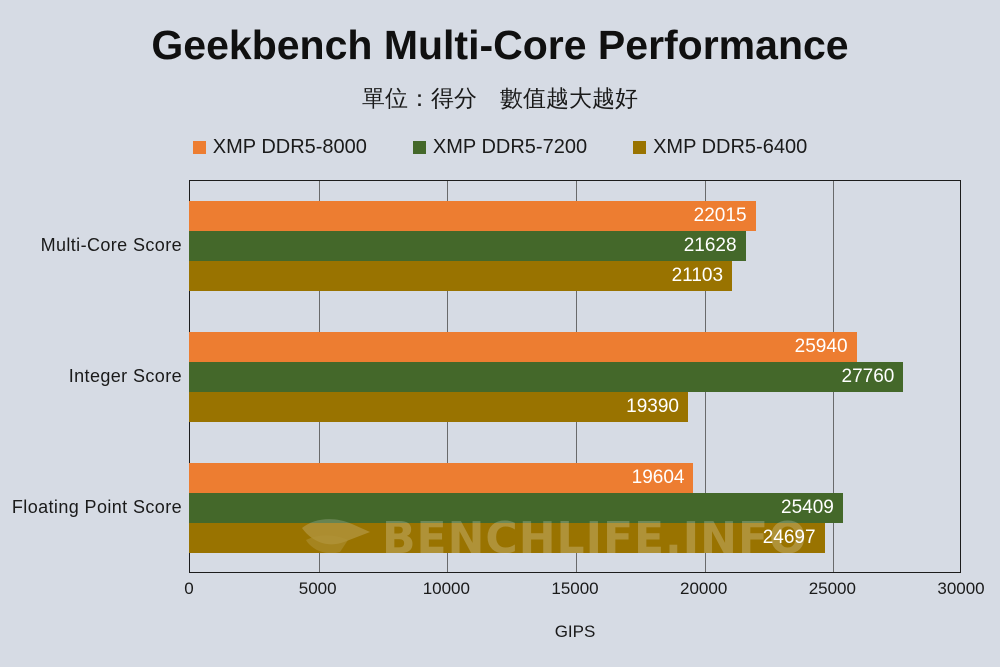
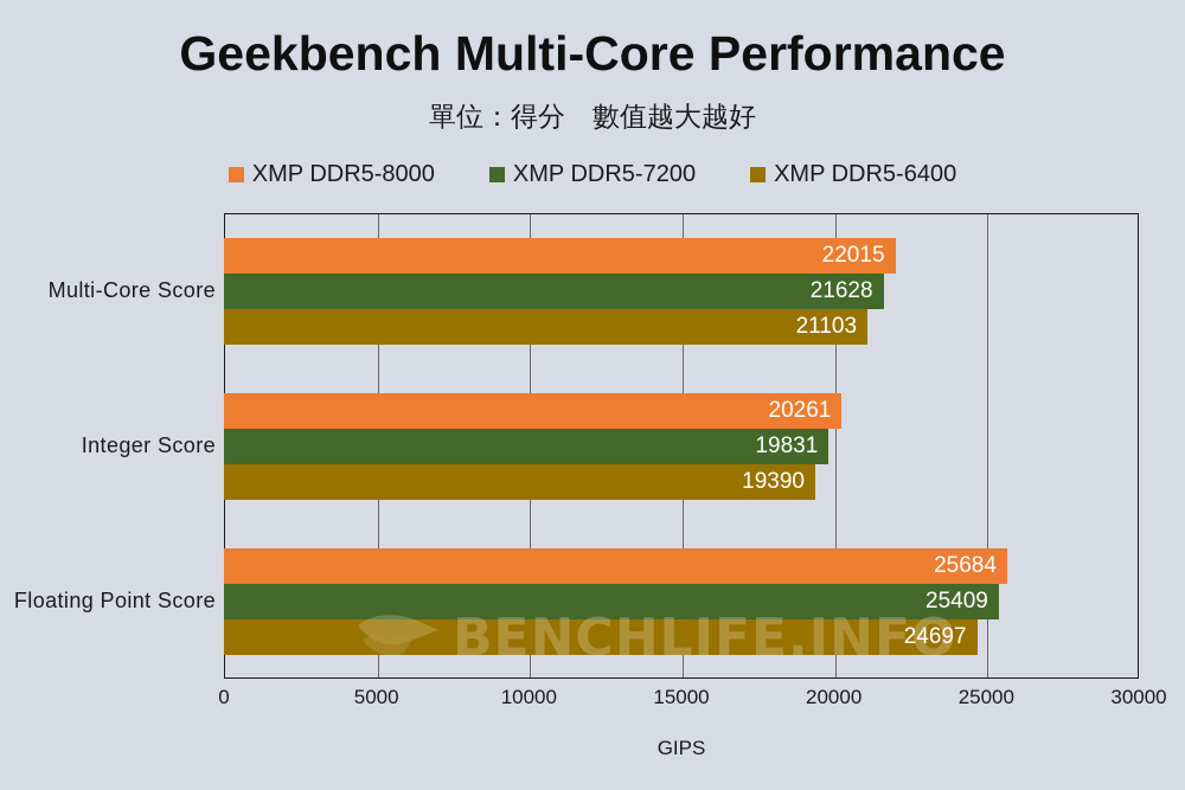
XMP DDR5-8000/Integer Score: 25940 -> 20261
XMP DDR5-7200/Integer Score: 27760 -> 19831
XMP DDR5-8000/Floating Point Score: 19604 -> 25684
